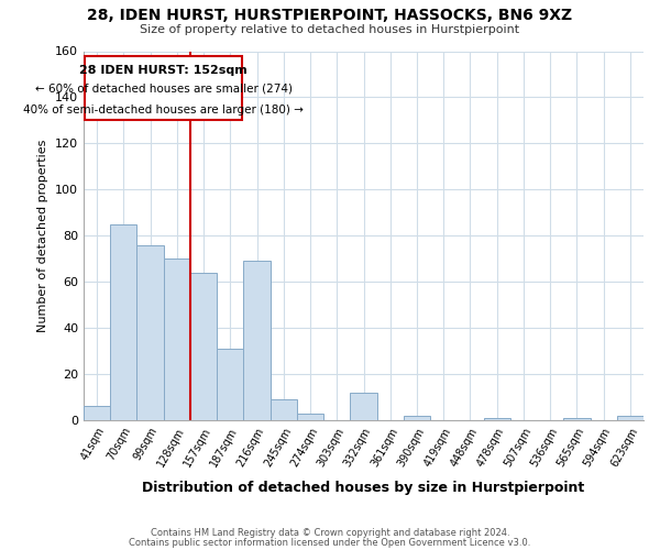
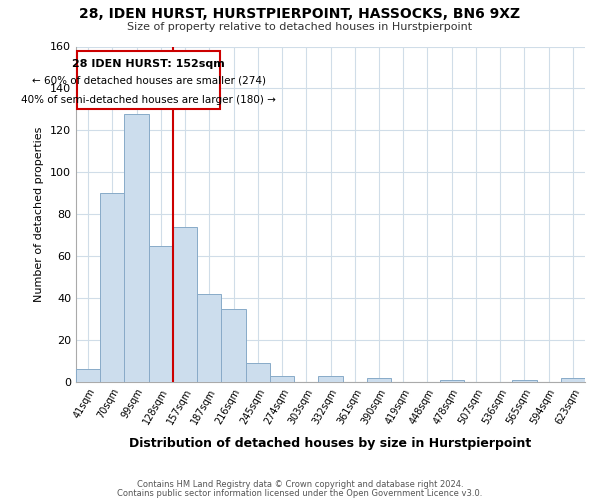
70sqm: 85 -> 90
99sqm: 76 -> 128
128sqm: 70 -> 65
157sqm: 64 -> 74
187sqm: 31 -> 42
216sqm: 69 -> 35
332sqm: 12 -> 3
